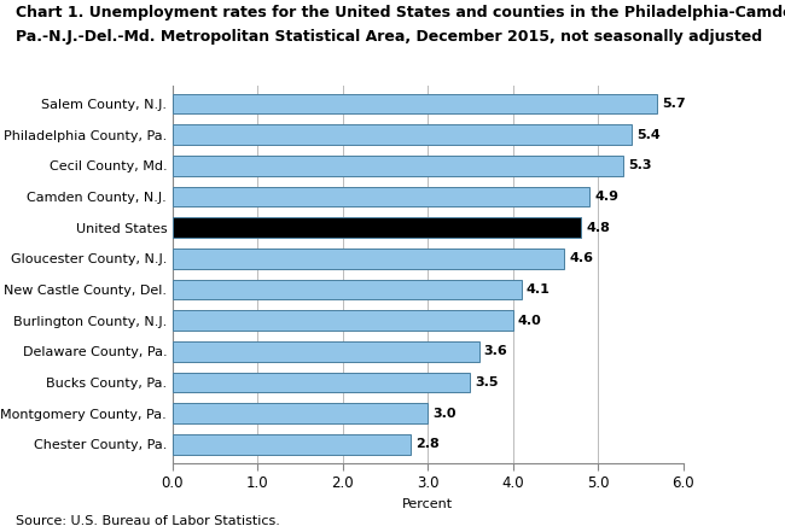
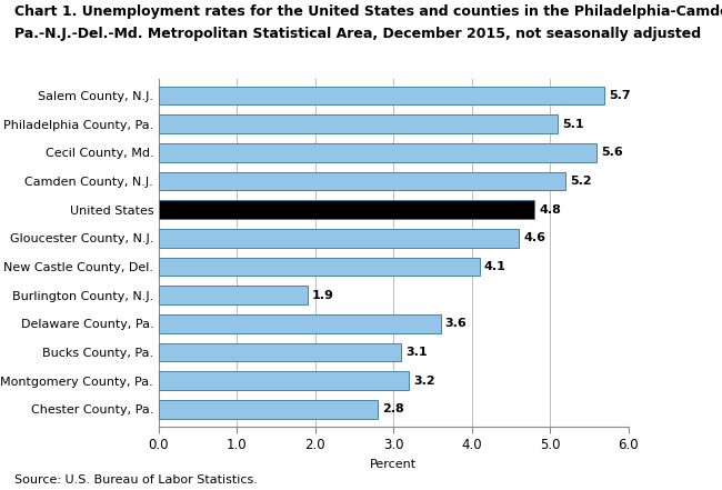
Philadelphia County, Pa.: 5.4 -> 5.1
Cecil County, Md.: 5.3 -> 5.6
Camden County, N.J.: 4.9 -> 5.2
Burlington County, N.J.: 4.0 -> 1.9
Bucks County, Pa.: 3.5 -> 3.1
Montgomery County, Pa.: 3.0 -> 3.2
